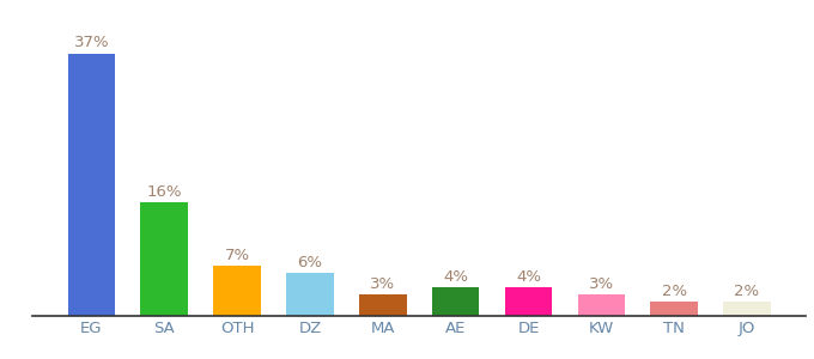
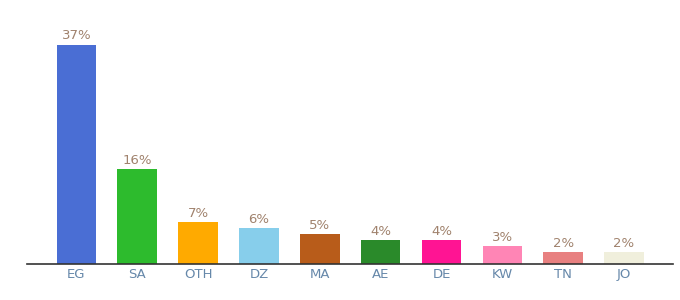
MA: 3% -> 5%
